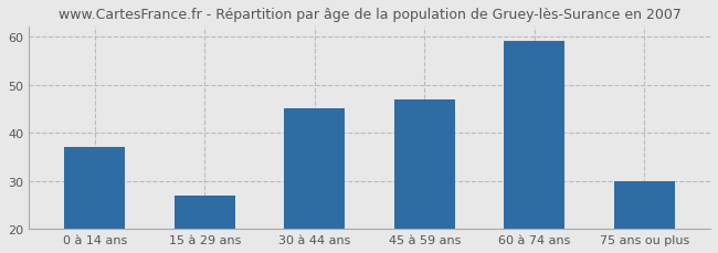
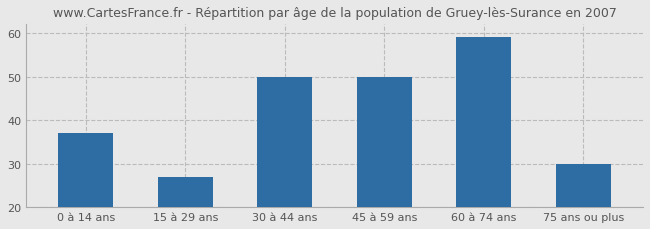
30 à 44 ans: 45 -> 50
45 à 59 ans: 47 -> 50
